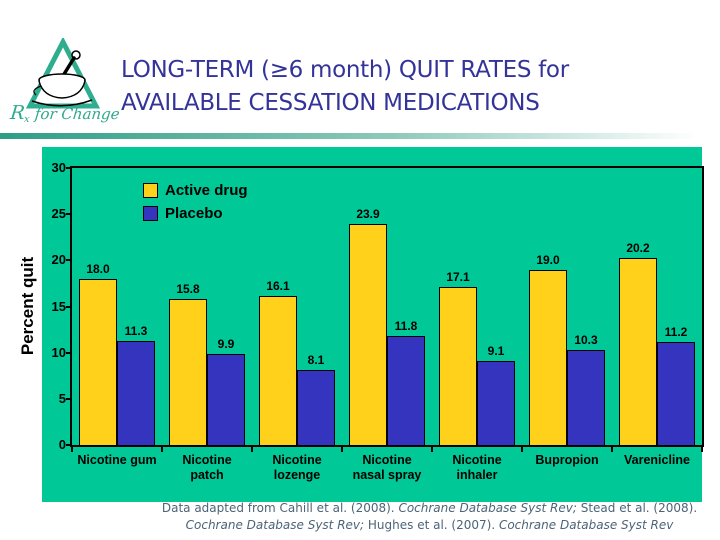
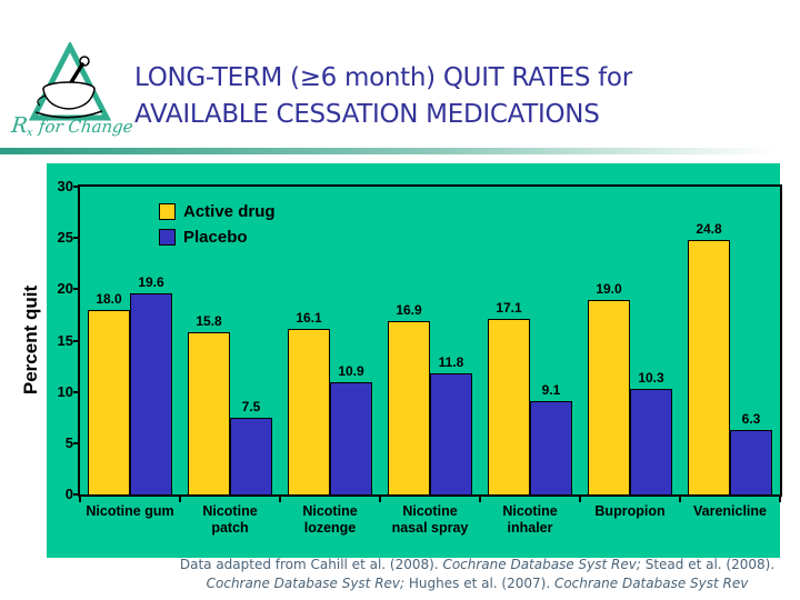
Placebo/Nicotine gum: 11.3 -> 19.6
Placebo/Nicotine patch: 9.9 -> 7.5
Placebo/Nicotine lozenge: 8.1 -> 10.9
Active drug/Nicotine nasal spray: 23.9 -> 16.9
Active drug/Varenicline: 20.2 -> 24.8
Placebo/Varenicline: 11.2 -> 6.3
